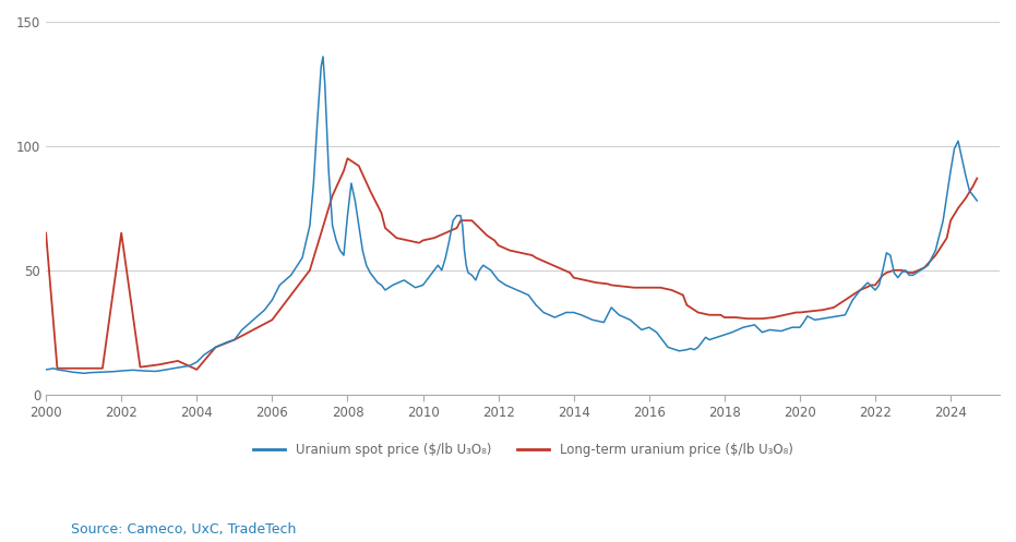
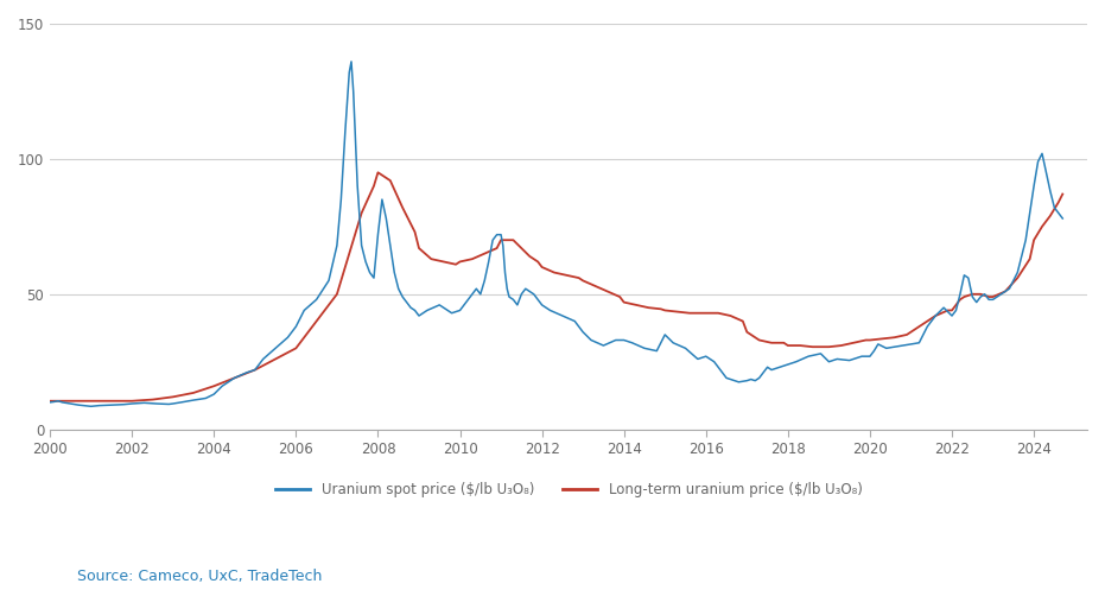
Long-term uranium price ($/lb U₃O₈)/2000: 65.0 -> 10.5
Long-term uranium price ($/lb U₃O₈)/2002: 65.0 -> 10.5
Long-term uranium price ($/lb U₃O₈)/2004: 10.0 -> 16.0
